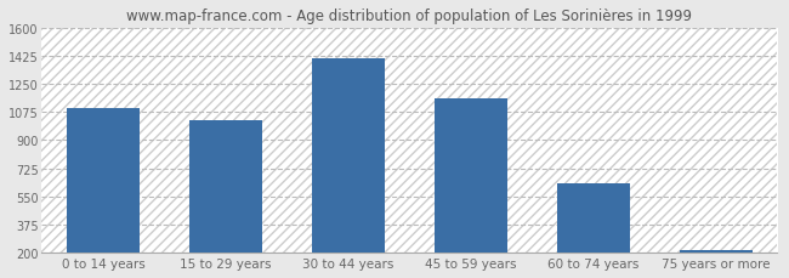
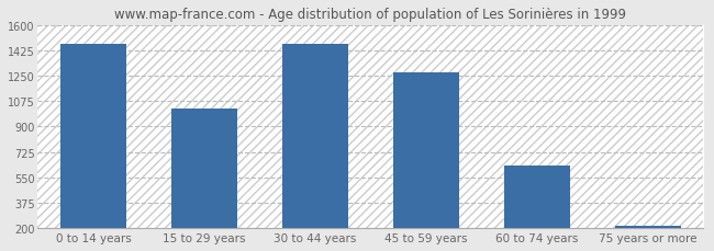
0 to 14 years: 1100 -> 1470
30 to 44 years: 1410 -> 1470
45 to 59 years: 1160 -> 1270
